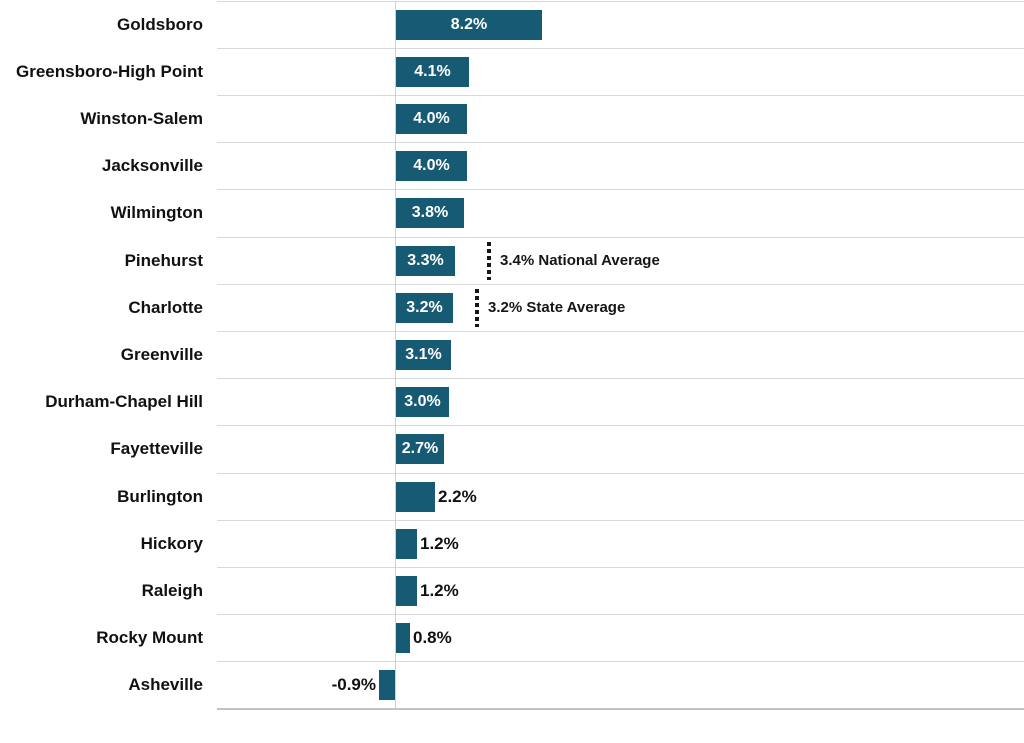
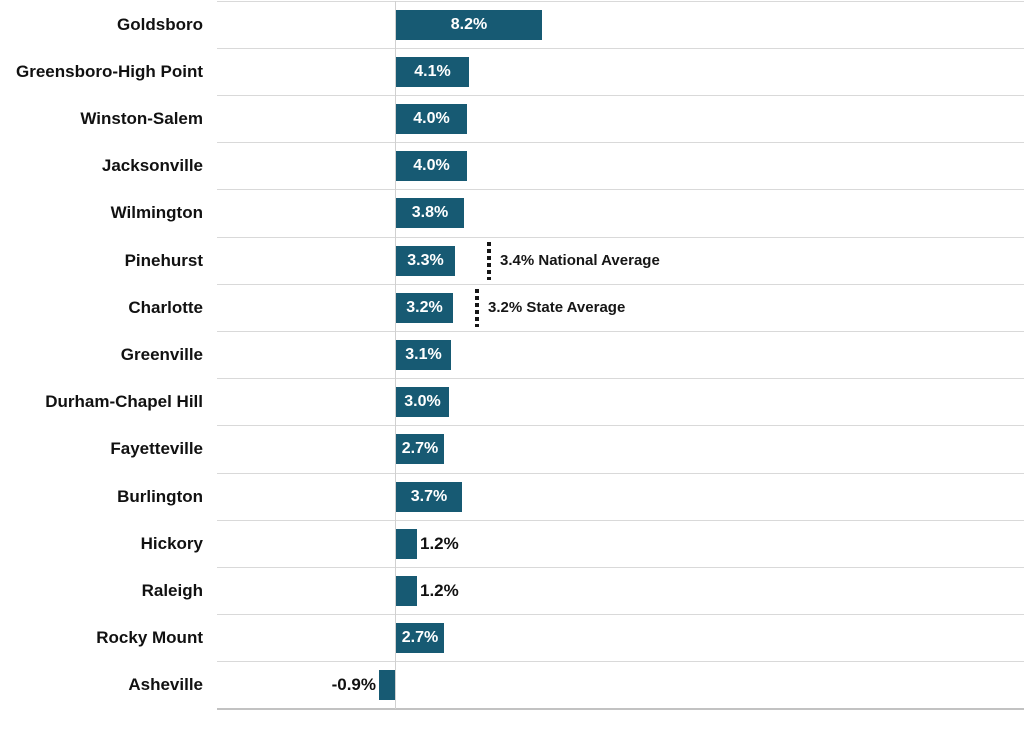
Burlington: 2.2% -> 3.7%
Rocky Mount: 0.8% -> 2.7%
